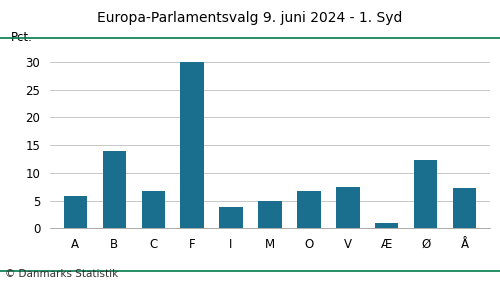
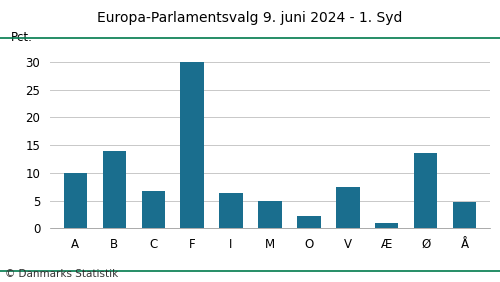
A: 5.8 -> 10.0
I: 3.8 -> 6.4
O: 6.8 -> 2.2
Ø: 12.4 -> 13.5
Å: 7.2 -> 4.8
